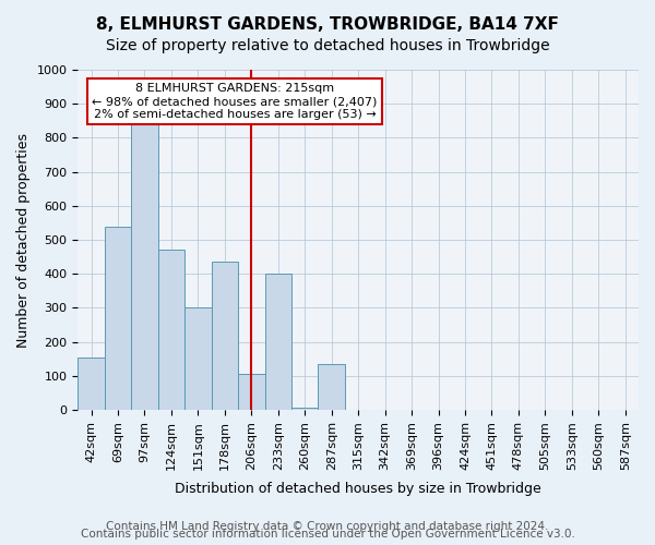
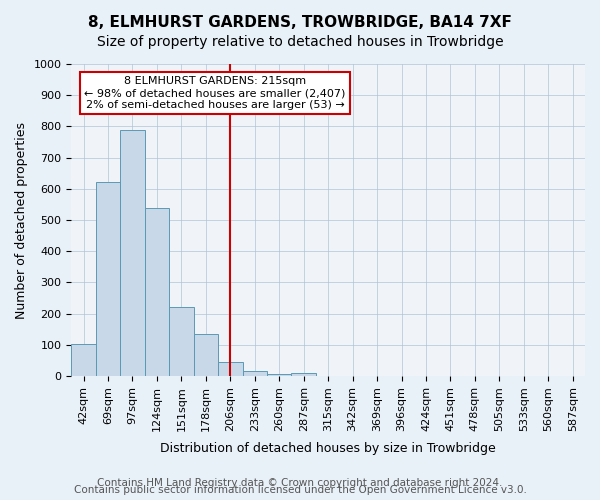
42sqm: 155 -> 103
69sqm: 540 -> 622
97sqm: 845 -> 787
124sqm: 470 -> 537
151sqm: 300 -> 222
178sqm: 435 -> 135
206sqm: 105 -> 44
233sqm: 400 -> 15
287sqm: 135 -> 10
